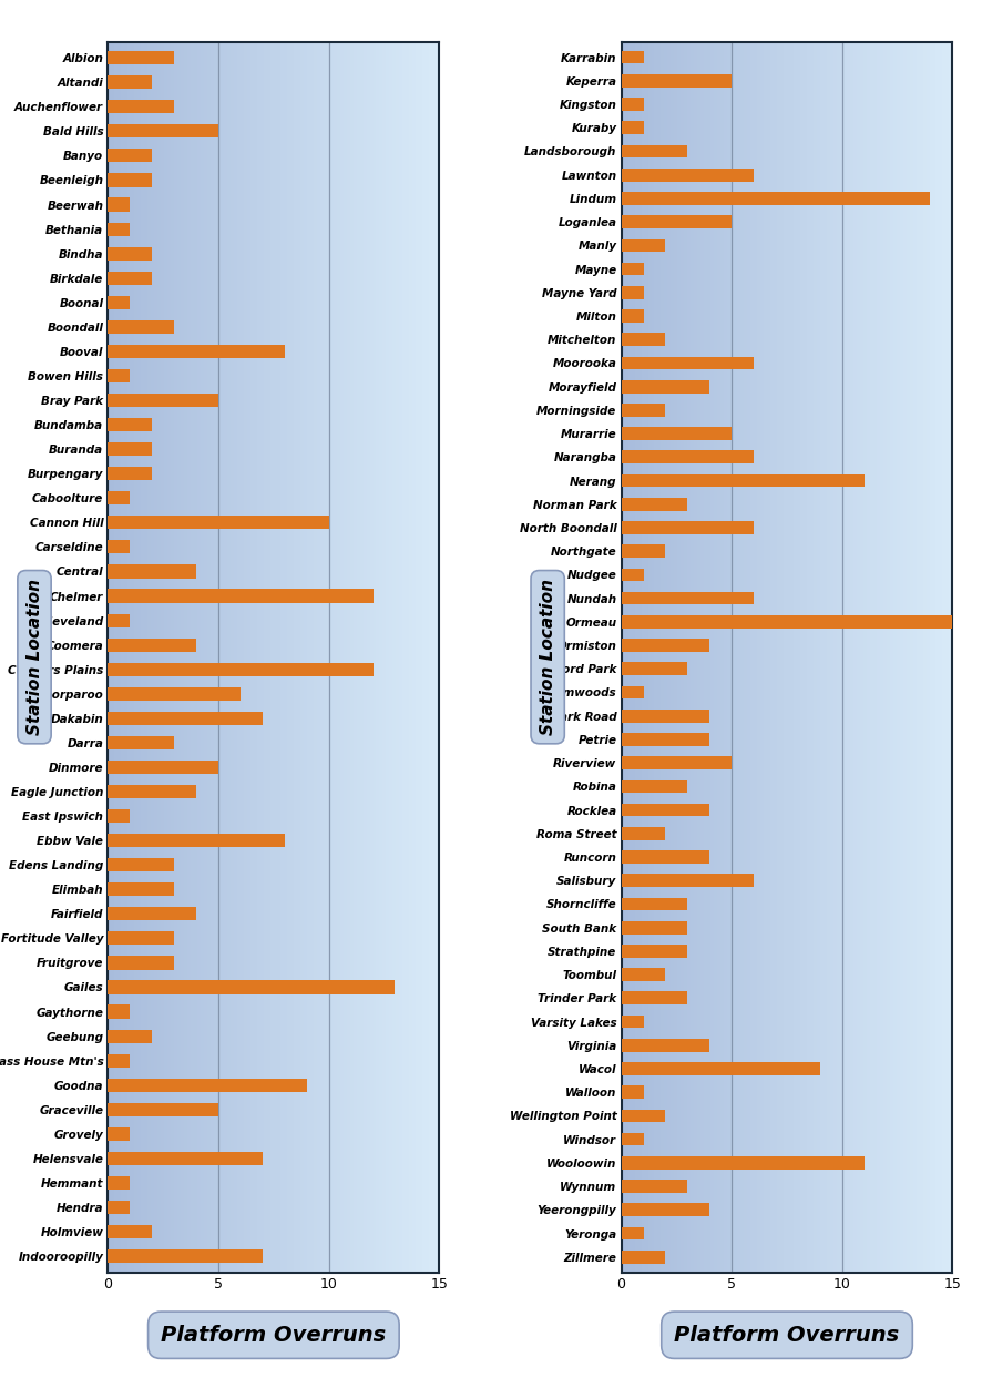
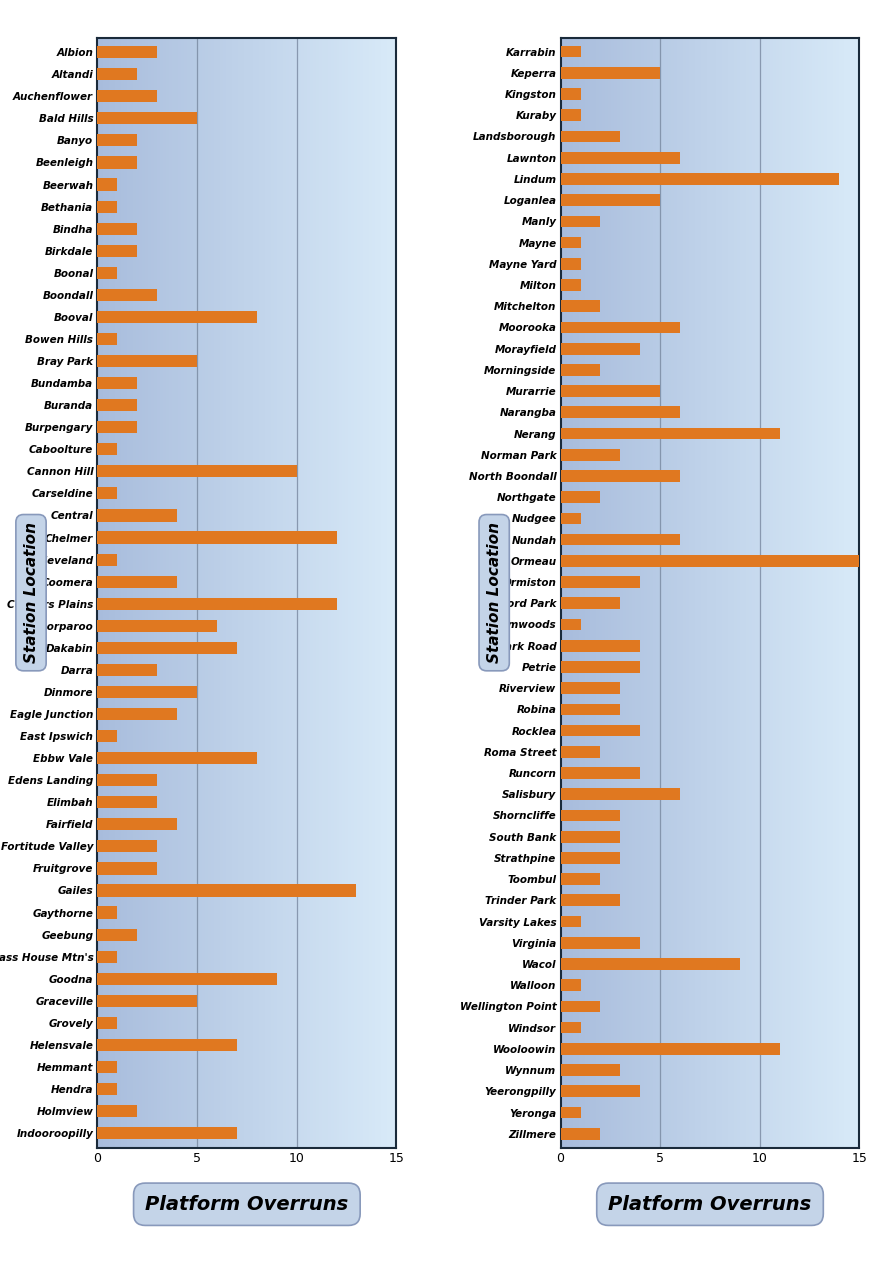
Riverview: 5 -> 3
